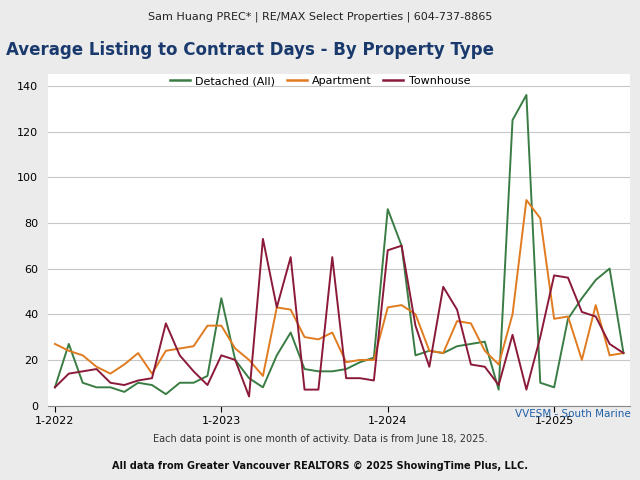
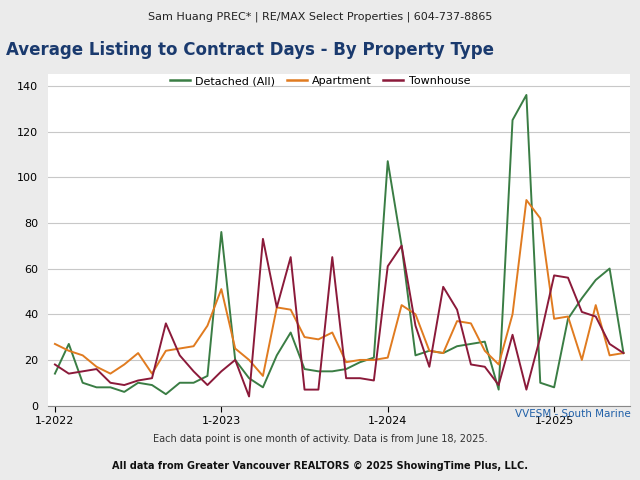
Detached (All)/1-2022: 8 -> 14
Townhouse/1-2022: 8 -> 18
Detached (All)/1-2023: 47 -> 76
Apartment/1-2023: 35 -> 51
Townhouse/1-2023: 22 -> 15
Detached (All)/1-2024: 86 -> 107
Apartment/1-2024: 43 -> 21
Townhouse/1-2024: 68 -> 61
